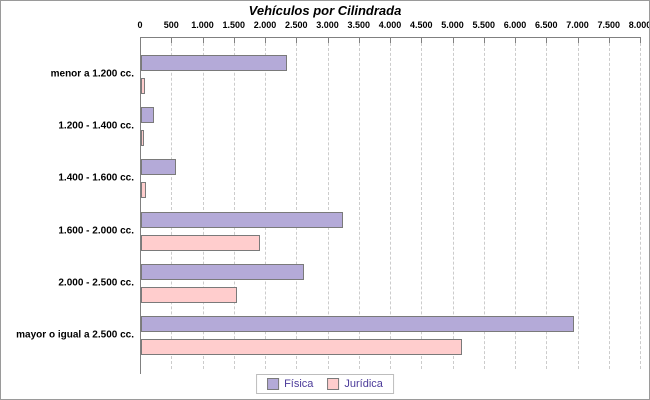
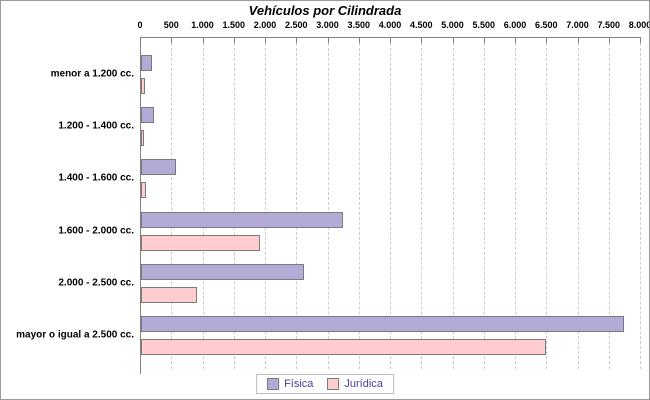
Física/menor a 1.200 cc.: 2300 -> 200
Jurídica/2.000 - 2.500 cc.: 1500 -> 900
Física/mayor o igual a 2.500 cc.: 6900 -> 7700
Jurídica/mayor o igual a 2.500 cc.: 5100 -> 6400
